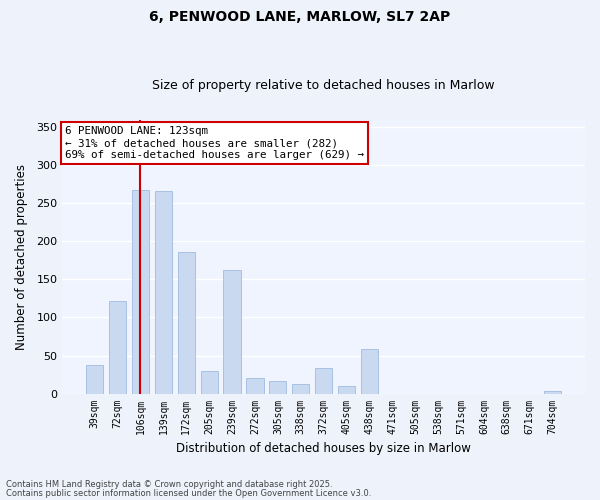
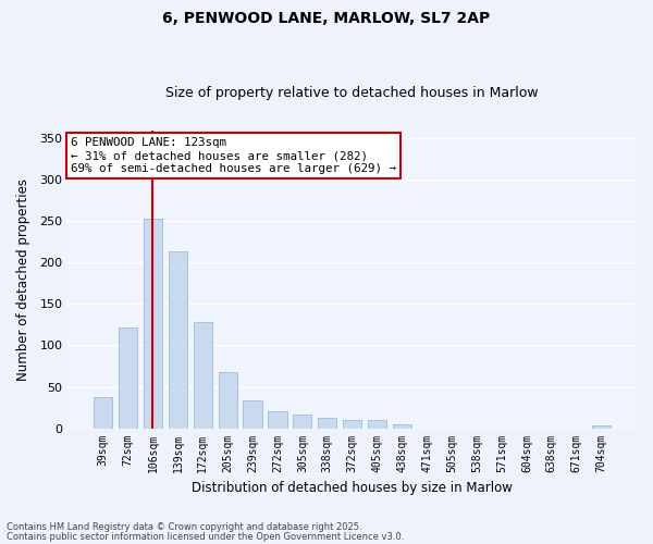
106sqm: 268 -> 253
139sqm: 266 -> 213
172sqm: 186 -> 128
205sqm: 30 -> 68
239sqm: 162 -> 34
372sqm: 34 -> 10
438sqm: 58 -> 5
